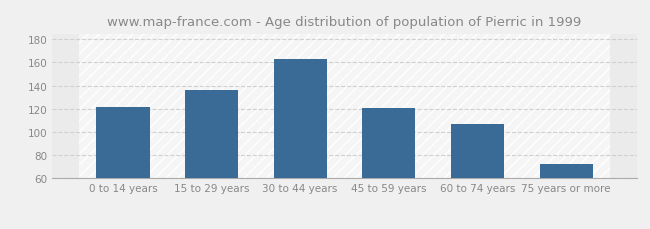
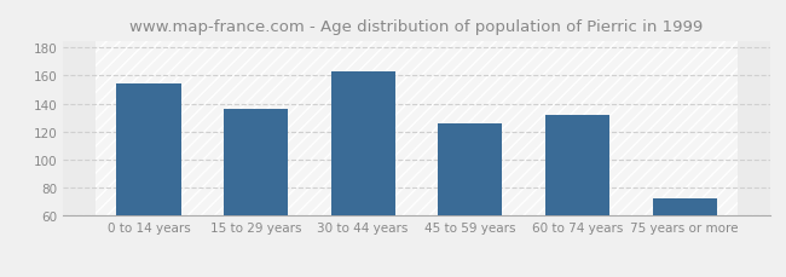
0 to 14 years: 122 -> 154
45 to 59 years: 121 -> 126
60 to 74 years: 107 -> 132
